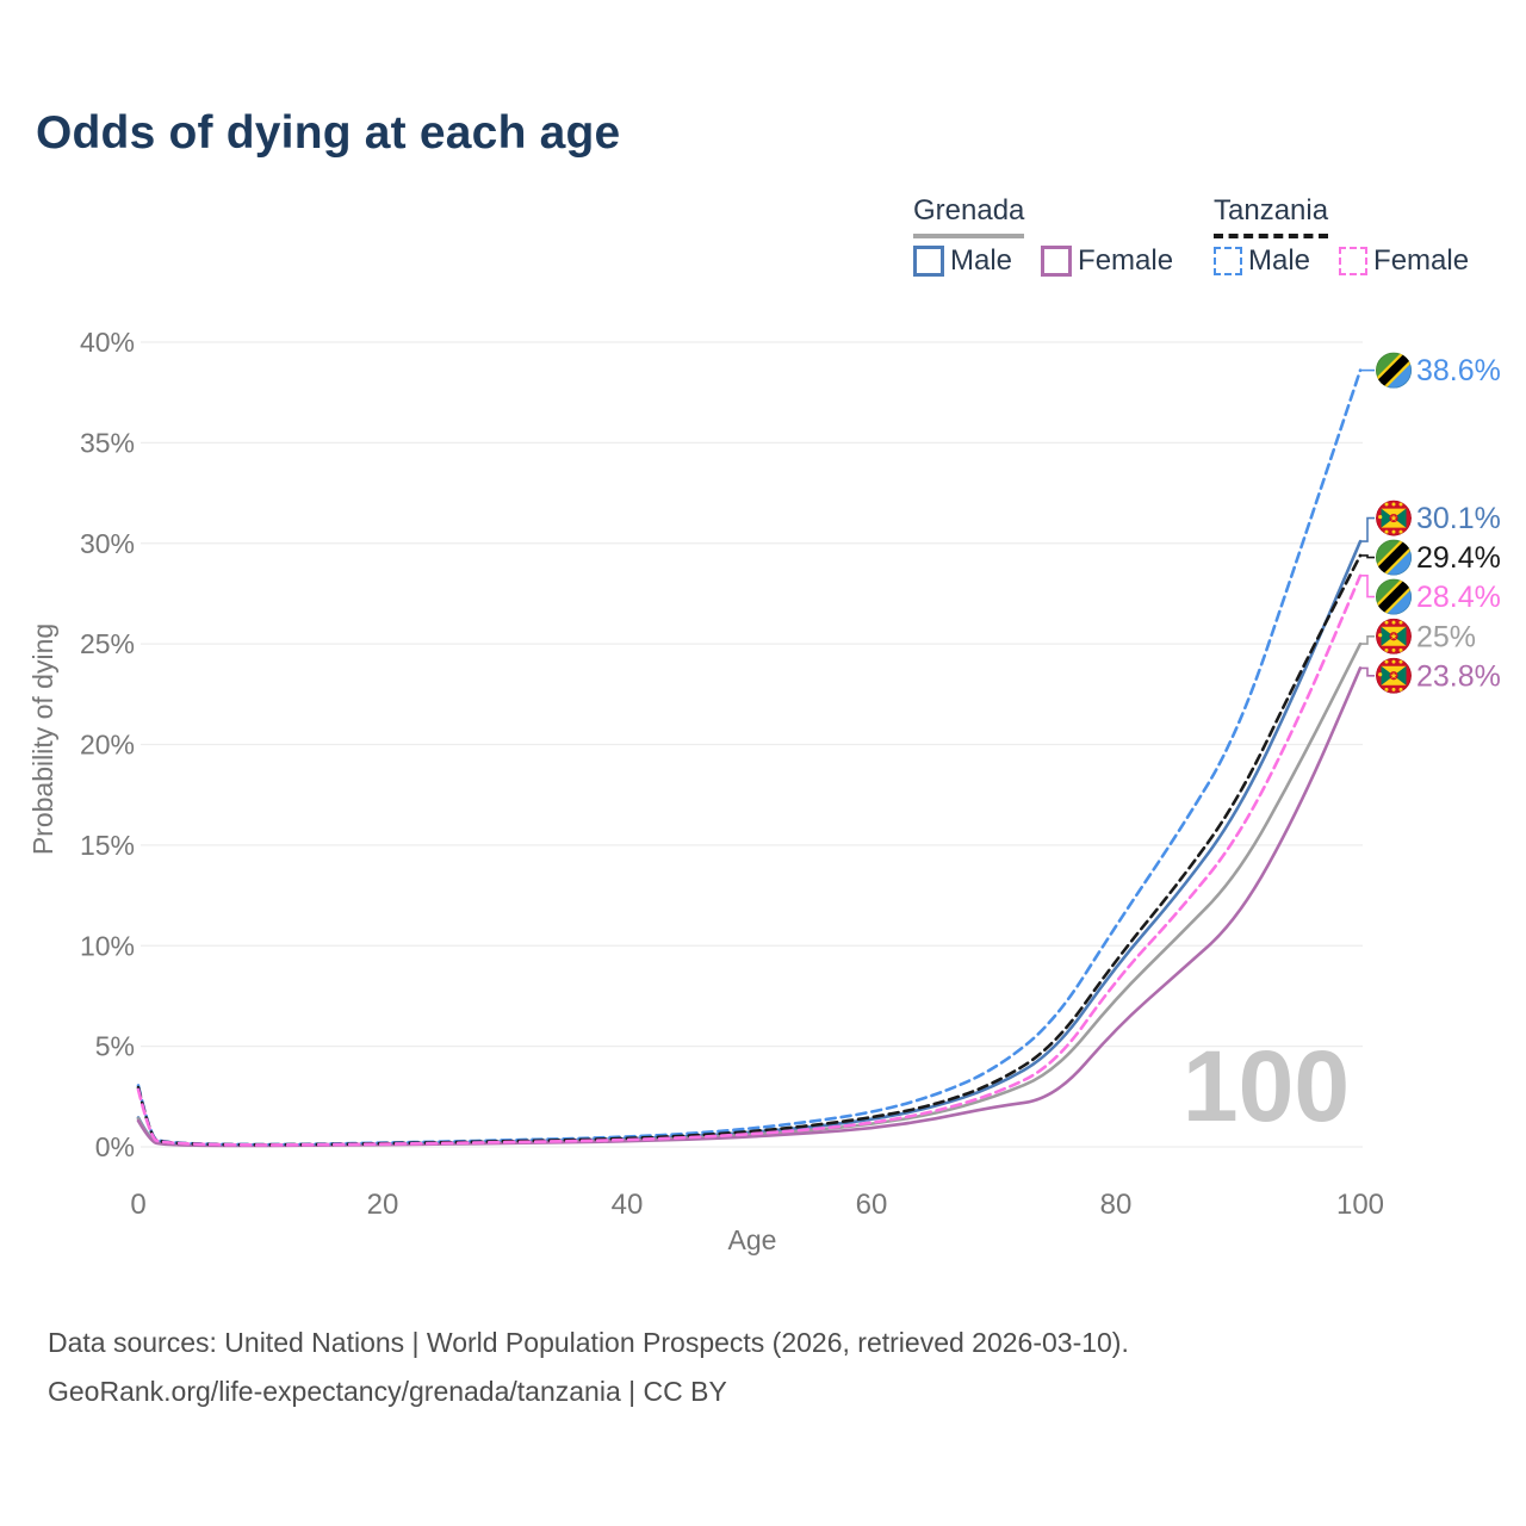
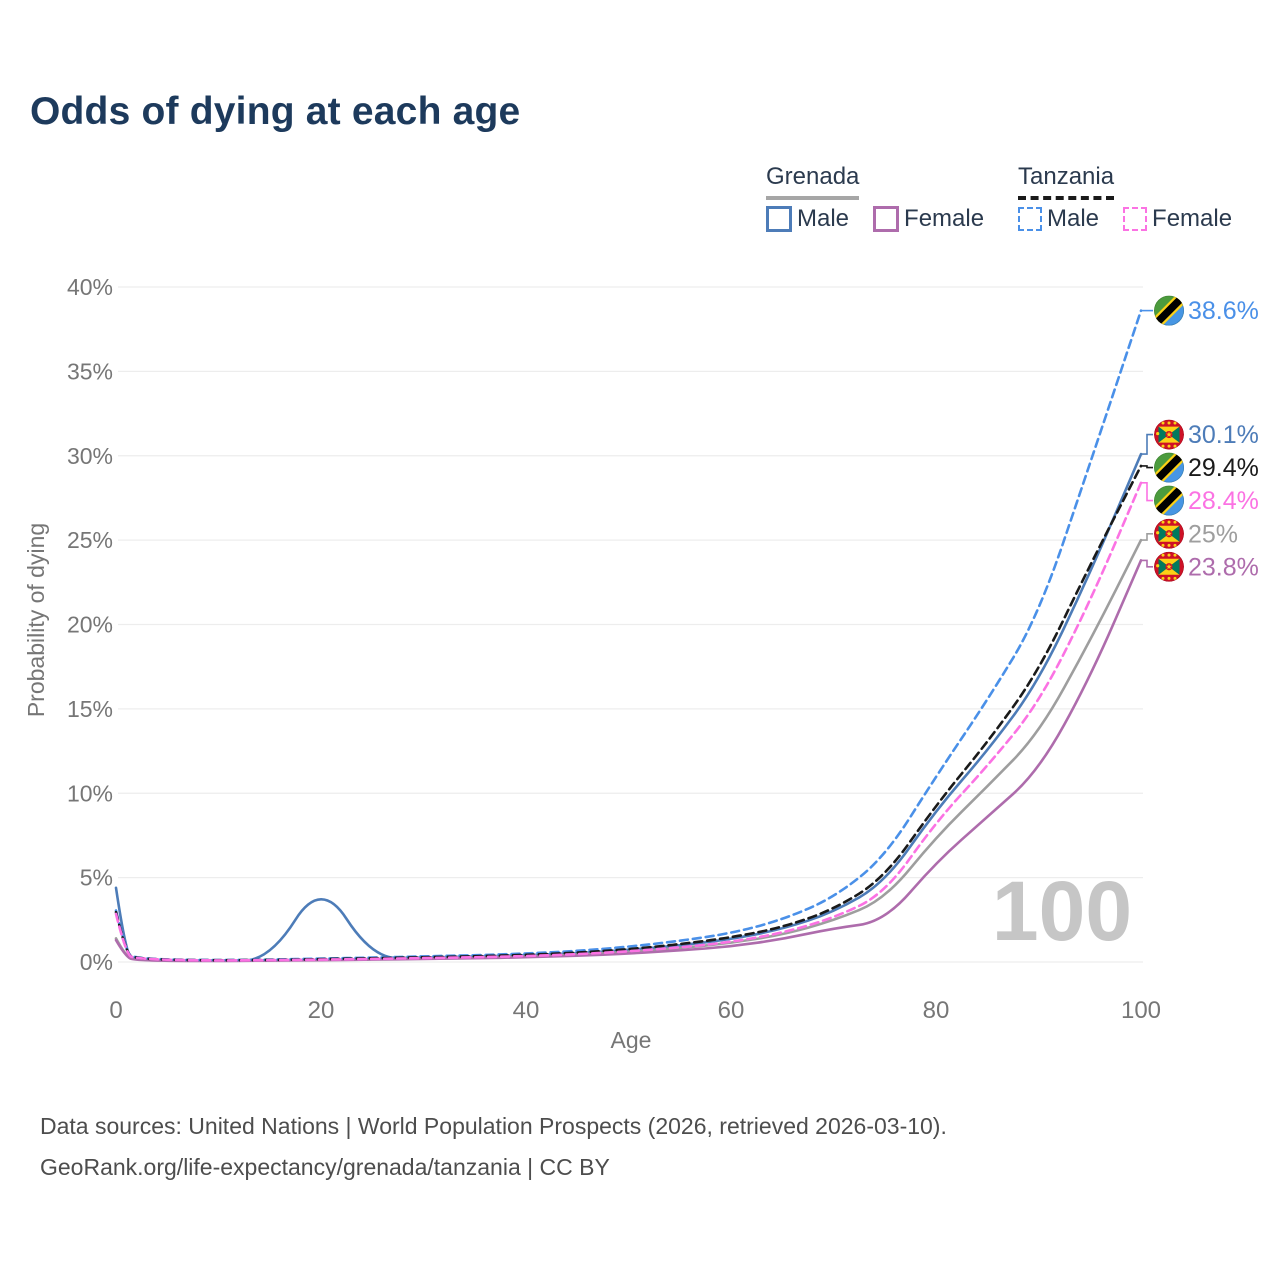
Grenada Male/0: 1.4% -> 4.4%
Grenada Male/20: 0.1% -> 4.9%
